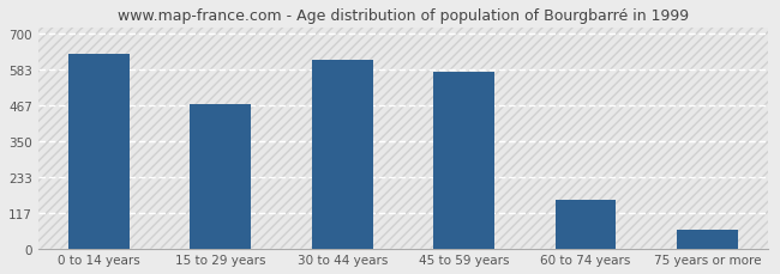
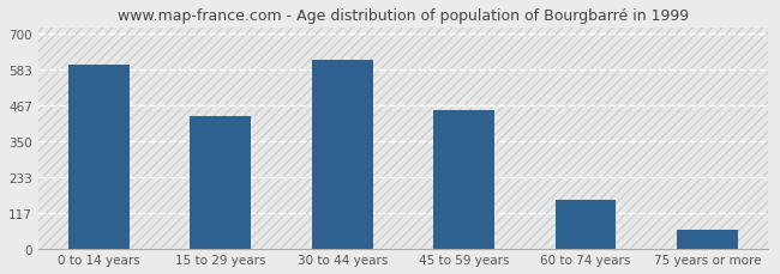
0 to 14 years: 635 -> 600
15 to 29 years: 470 -> 430
45 to 59 years: 575 -> 450
